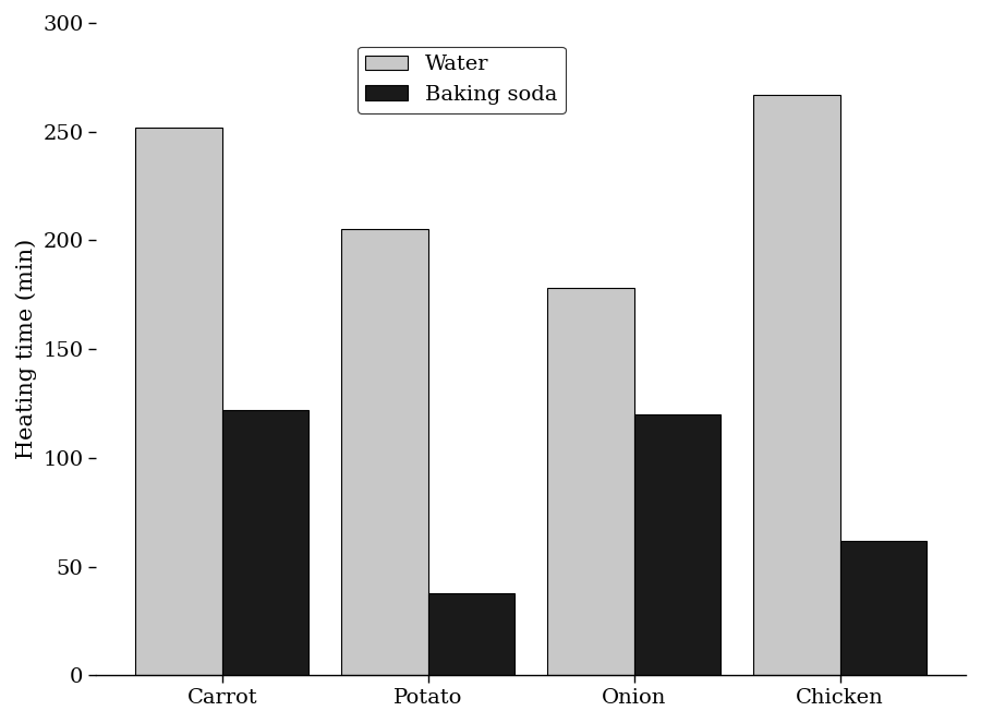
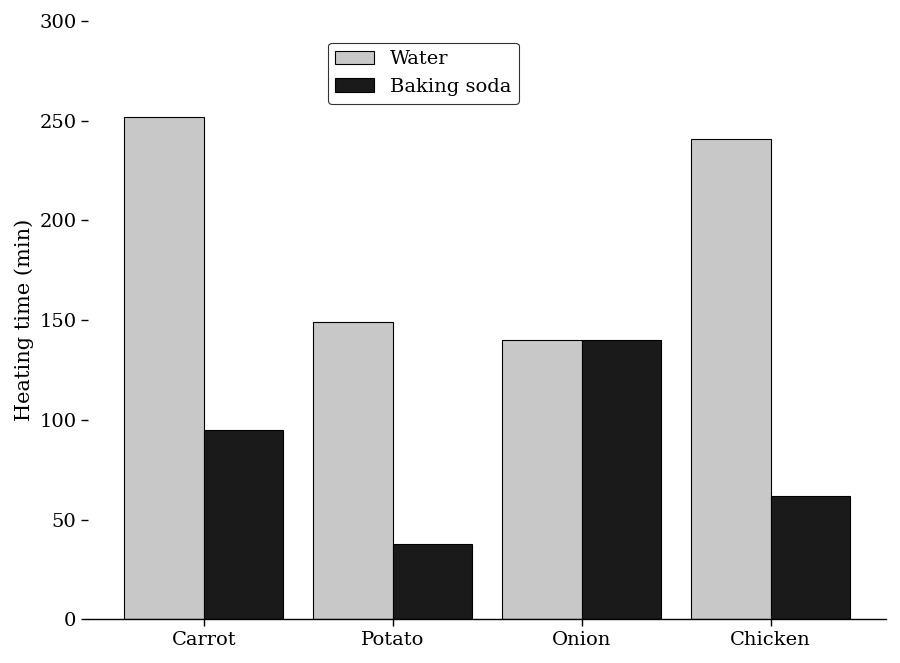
Baking soda/Carrot: 122 -> 95
Water/Potato: 205 -> 149
Water/Onion: 178 -> 140
Baking soda/Onion: 120 -> 140
Water/Chicken: 267 -> 241
